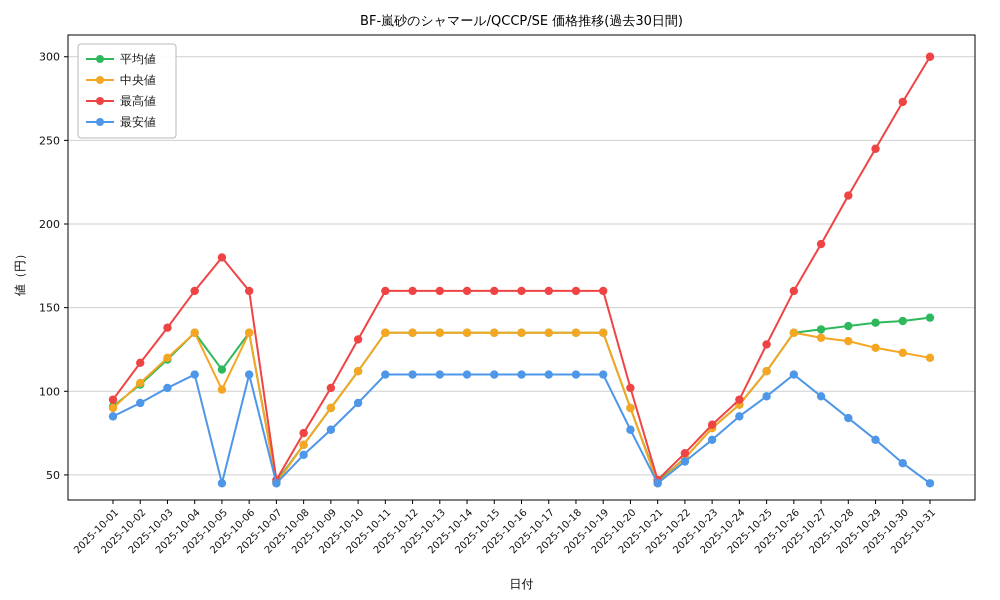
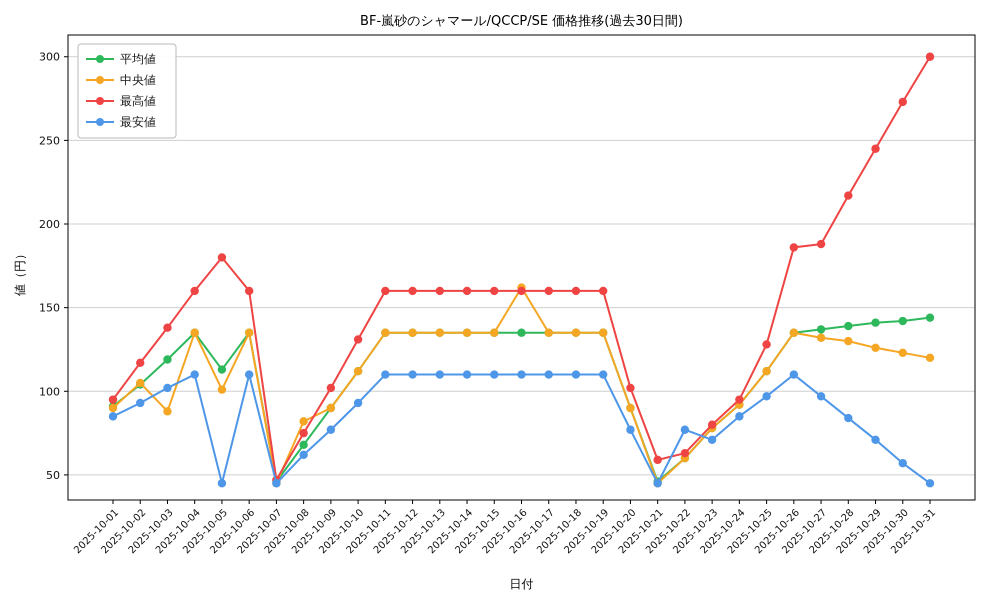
中央値/2025-10-03: 120 -> 88
中央値/2025-10-08: 68 -> 82
中央値/2025-10-16: 135 -> 162
最高値/2025-10-21: 47 -> 59
最安値/2025-10-22: 58 -> 77
最高値/2025-10-26: 160 -> 186
